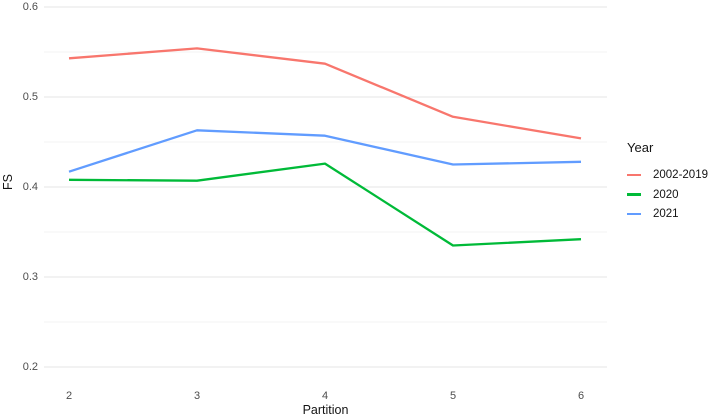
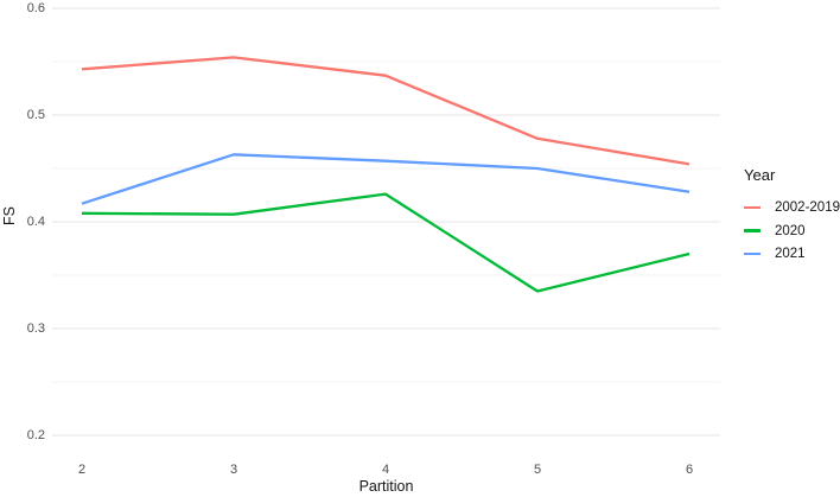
2021/5: 0.42 -> 0.45
2020/6: 0.34 -> 0.37
